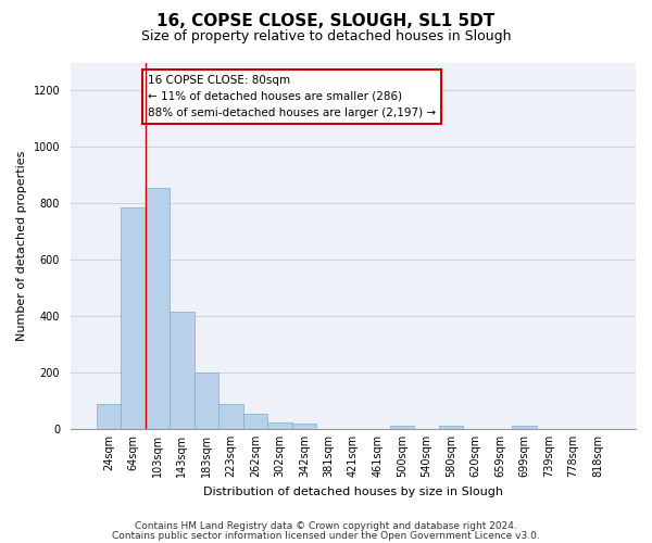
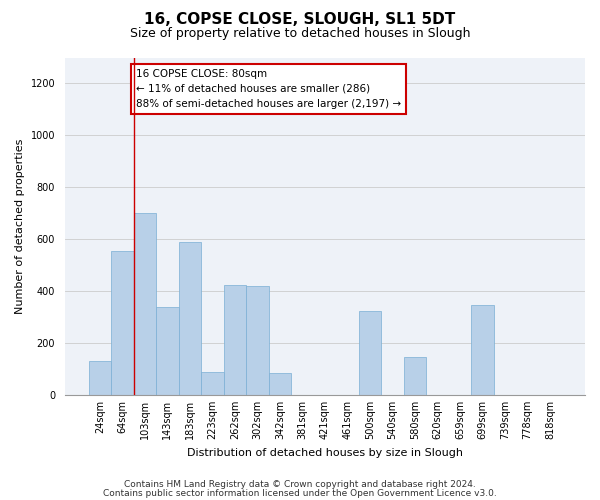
24sqm: 90 -> 130
64sqm: 785 -> 555
103sqm: 855 -> 700
143sqm: 415 -> 340
183sqm: 200 -> 590
262sqm: 52 -> 425
302sqm: 22 -> 420
342sqm: 18 -> 85
500sqm: 12 -> 325
580sqm: 12 -> 145
699sqm: 12 -> 345
